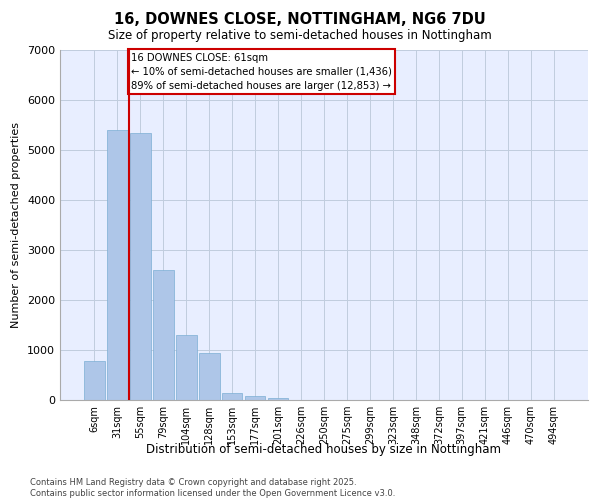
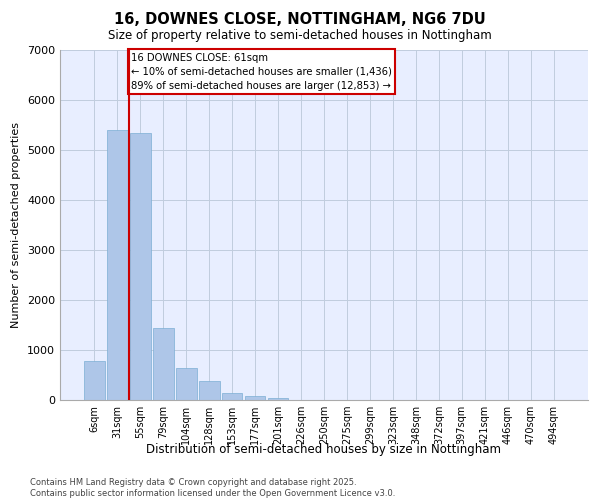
79sqm: 2600 -> 1450
104sqm: 1300 -> 650
128sqm: 950 -> 380
